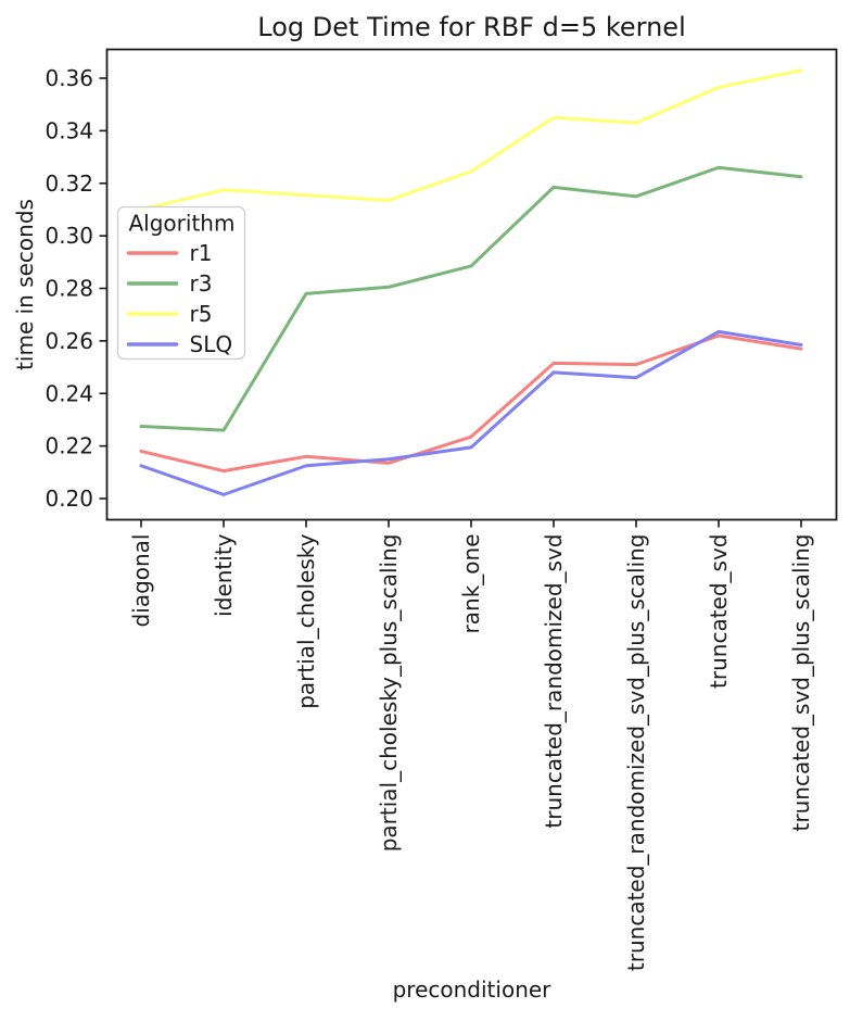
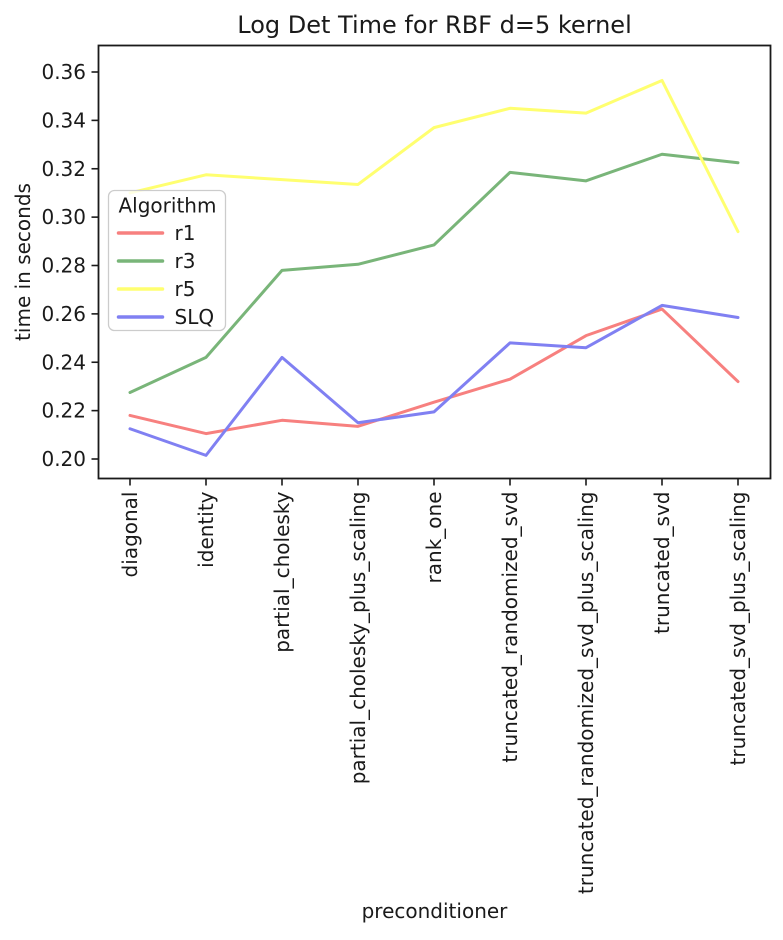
r3/identity: 0.226 -> 0.242
SLQ/partial_cholesky: 0.212 -> 0.242
r5/rank_one: 0.325 -> 0.337
r1/truncated_randomized_svd: 0.252 -> 0.233
r1/truncated_svd_plus_scaling: 0.257 -> 0.232
r5/truncated_svd_plus_scaling: 0.363 -> 0.294
